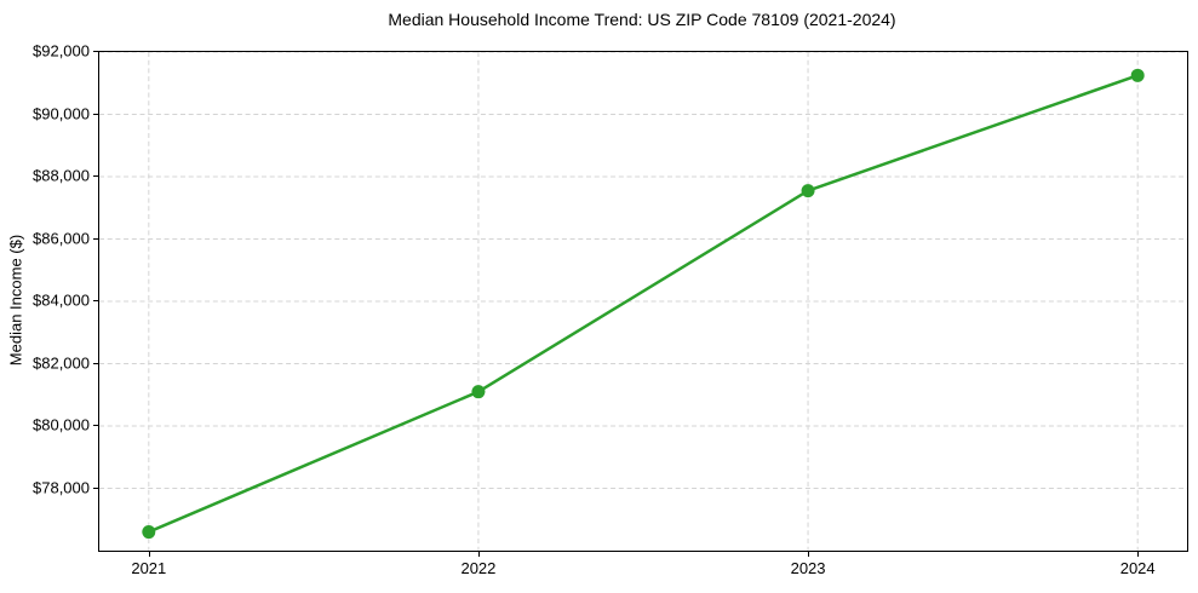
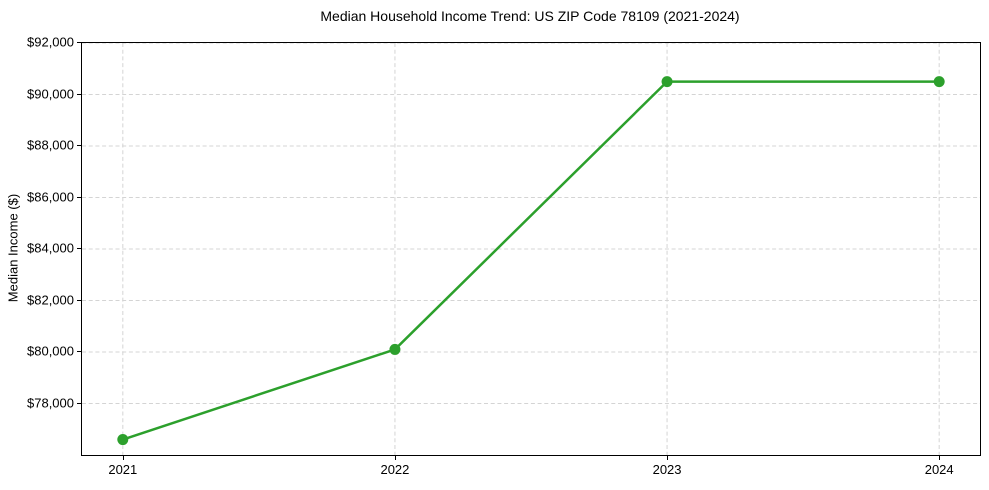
2022: $81100 -> $80100
2023: $87600 -> $90500
2024: $91200 -> $90500
